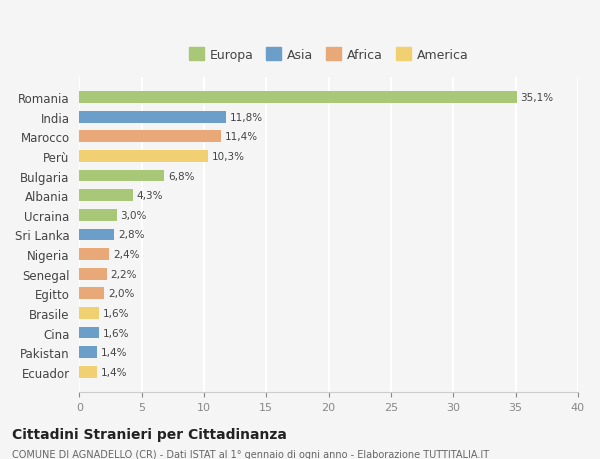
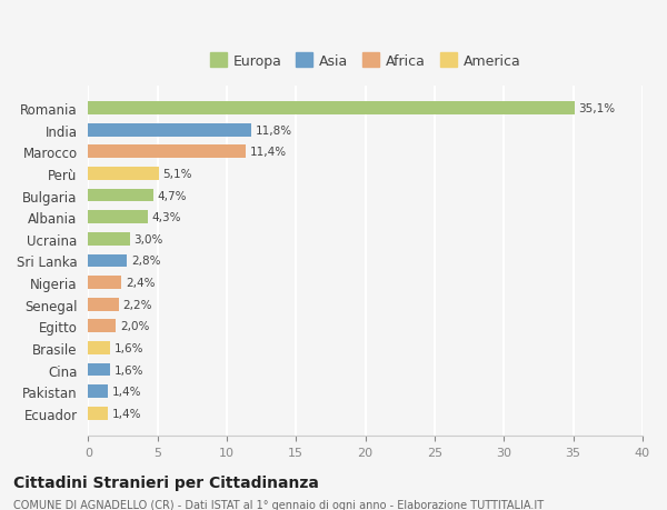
Perù: 10,3% -> 5,1%
Bulgaria: 6,8% -> 4,7%
